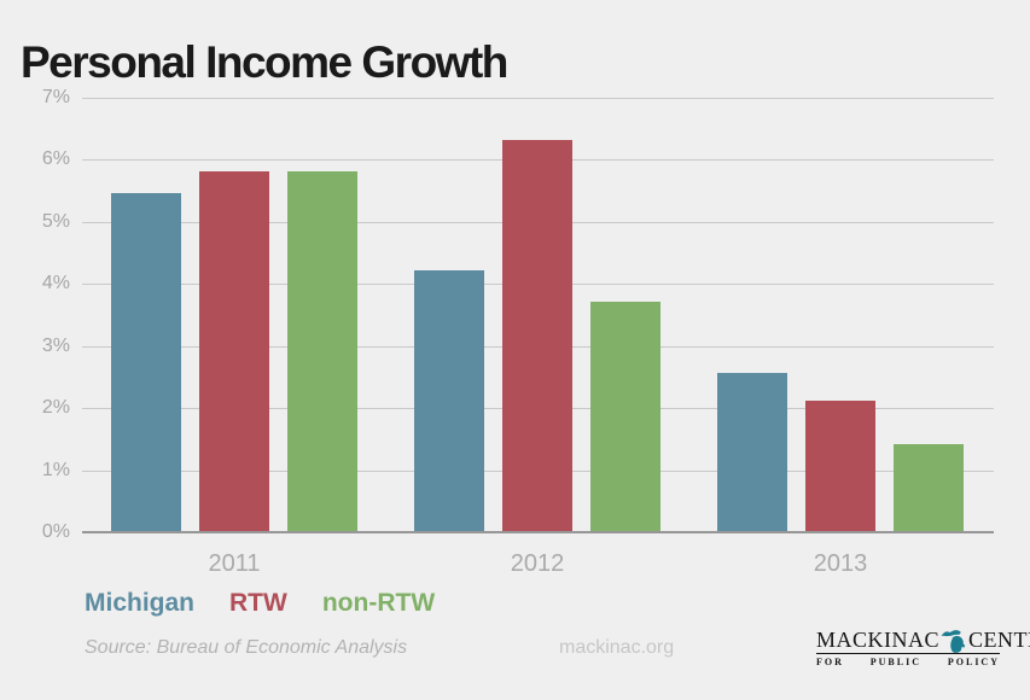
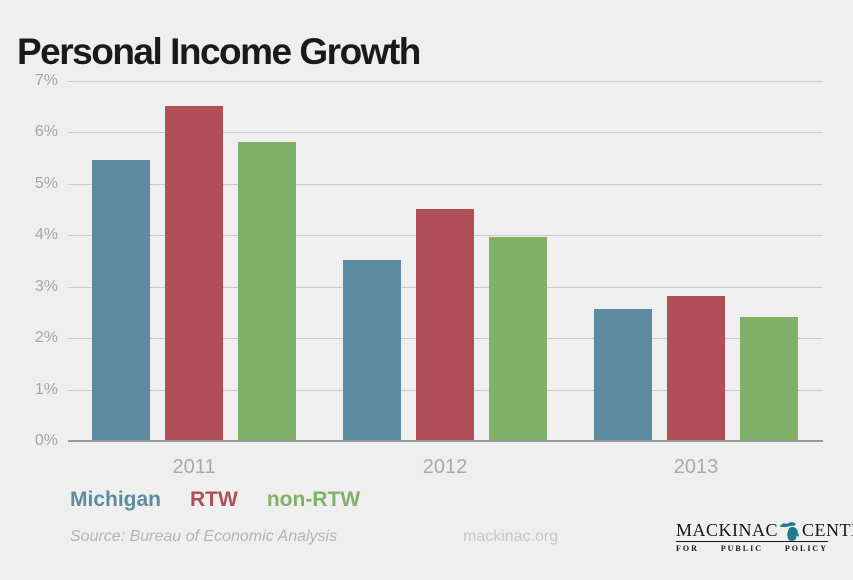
RTW/2011: 5.8% -> 6.5%
Michigan/2012: 4.2% -> 3.5%
RTW/2012: 6.3% -> 4.5%
non-RTW/2012: 3.7% -> 4.0%
RTW/2013: 2.1% -> 2.8%
non-RTW/2013: 1.4% -> 2.4%
